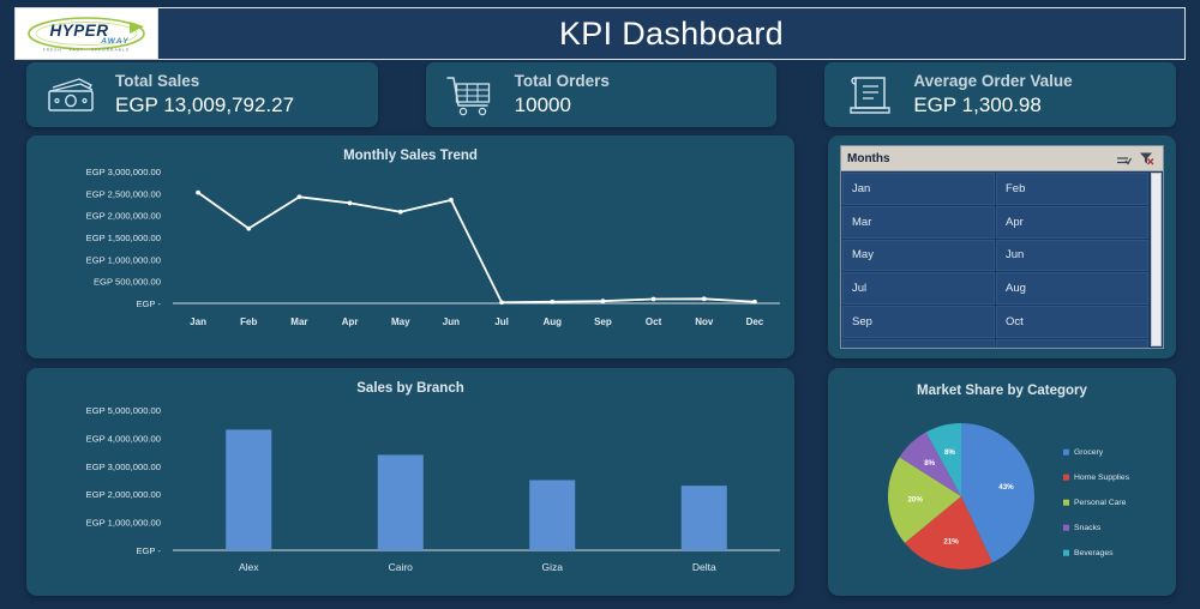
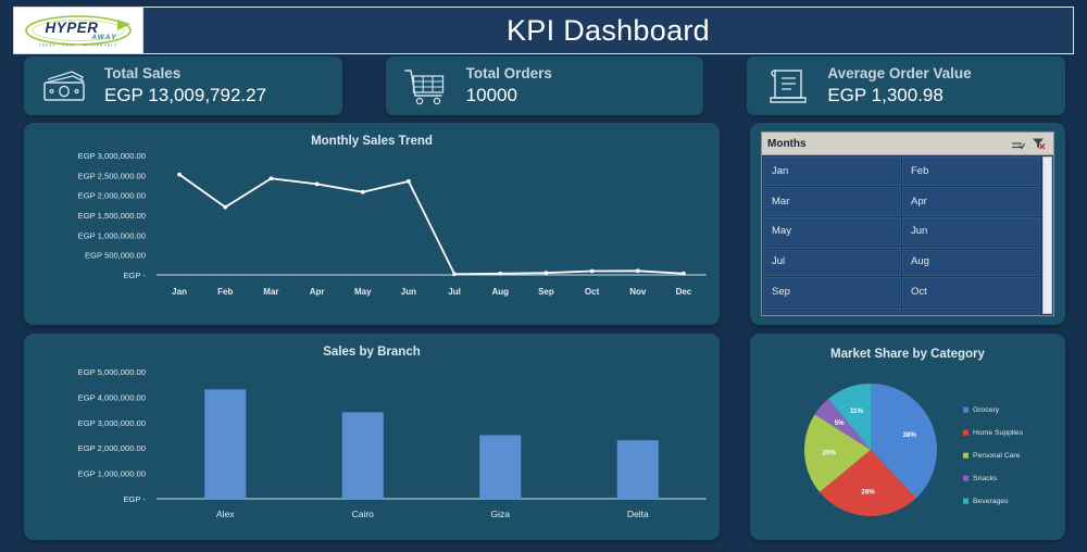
Market Share by Category/Grocery: 43% -> 38%
Market Share by Category/Home Supplies: 21% -> 26%
Market Share by Category/Snacks: 8% -> 5%
Market Share by Category/Beverages: 8% -> 11%
